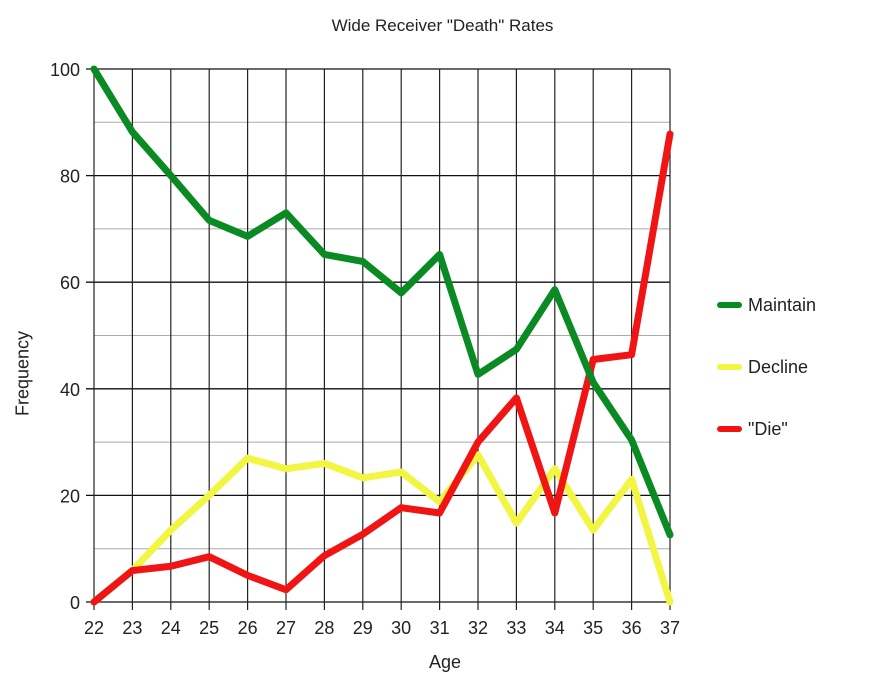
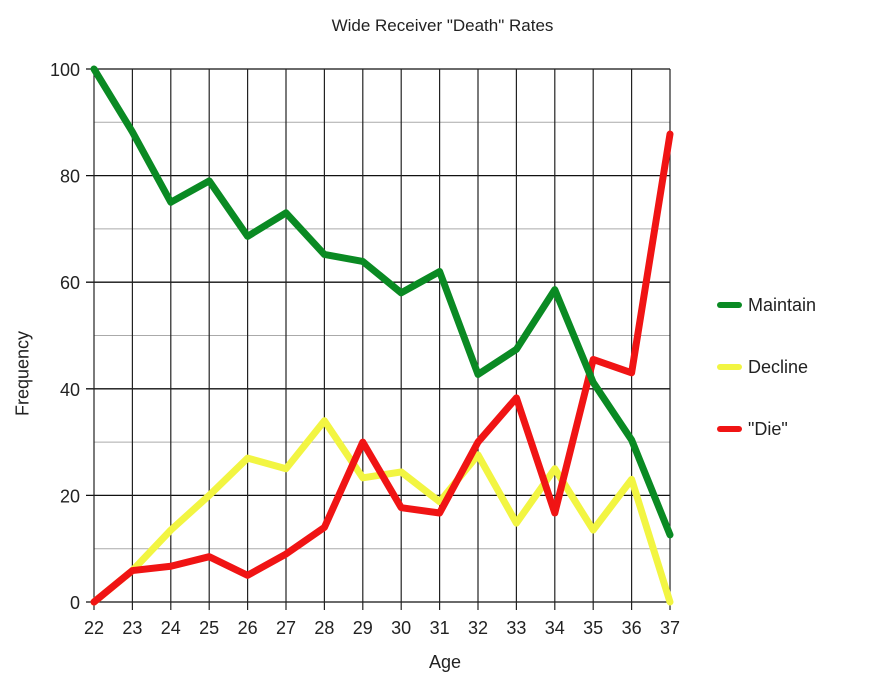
Maintain/24: 80 -> 75
Maintain/25: 72 -> 79
"Die"/27: 2 -> 9
Decline/28: 26 -> 34
"Die"/28: 9 -> 14
"Die"/29: 13 -> 30
Maintain/31: 65 -> 62
"Die"/36: 46 -> 43
